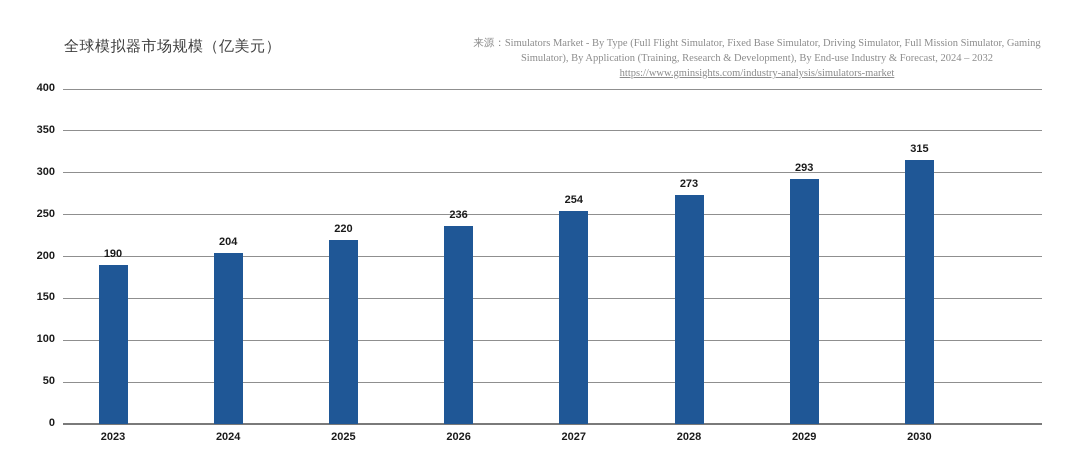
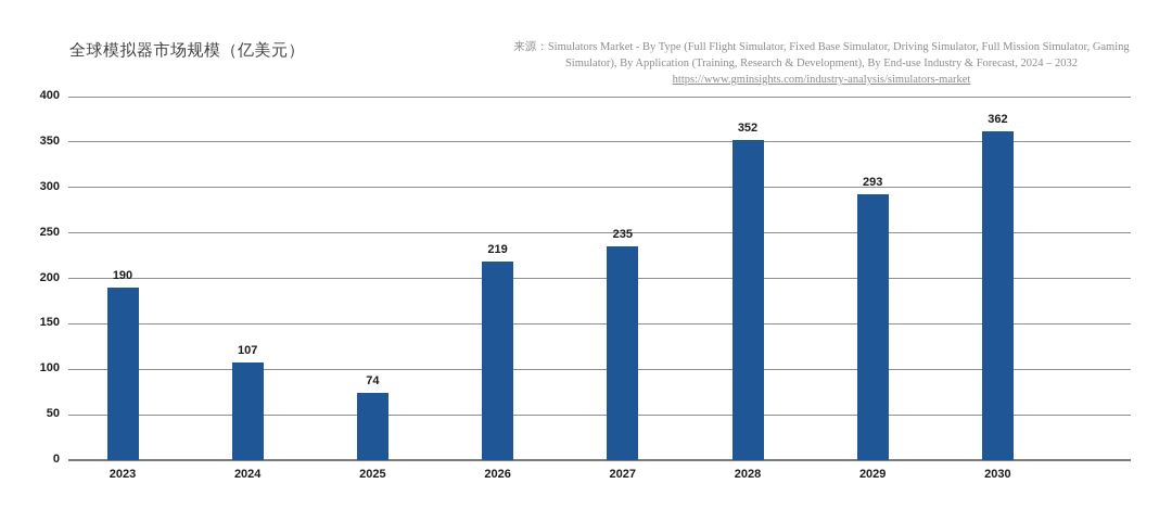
2024: 204 -> 107
2025: 220 -> 74
2026: 236 -> 219
2027: 254 -> 235
2028: 273 -> 352
2030: 315 -> 362
